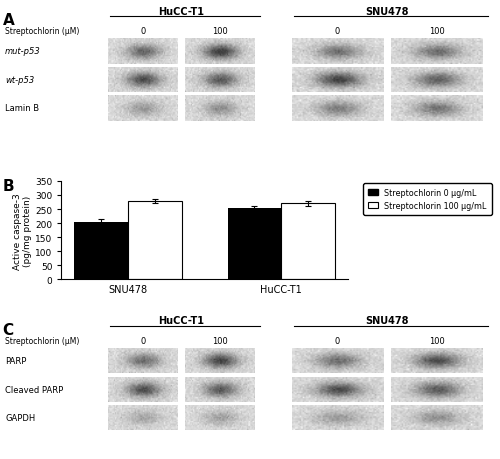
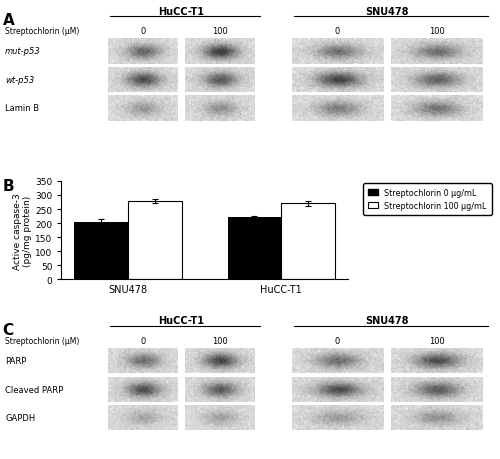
Streptochlorin 0 μg/mL/HuCC-T1: 255 -> 220
